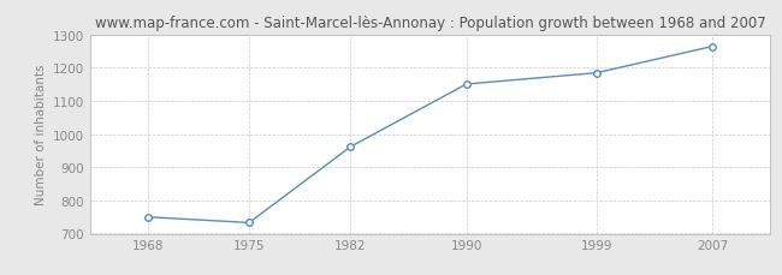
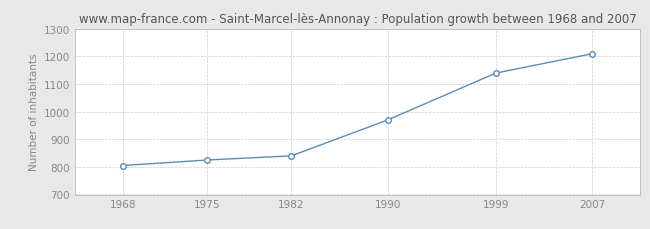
1968: 750 -> 805
1975: 733 -> 825
1982: 962 -> 840
1990: 1151 -> 970
1999: 1185 -> 1140
2007: 1265 -> 1210
